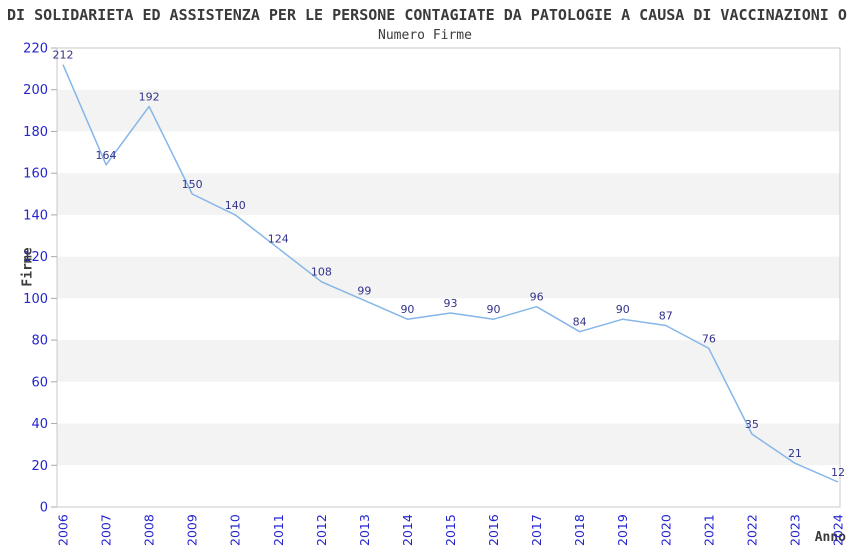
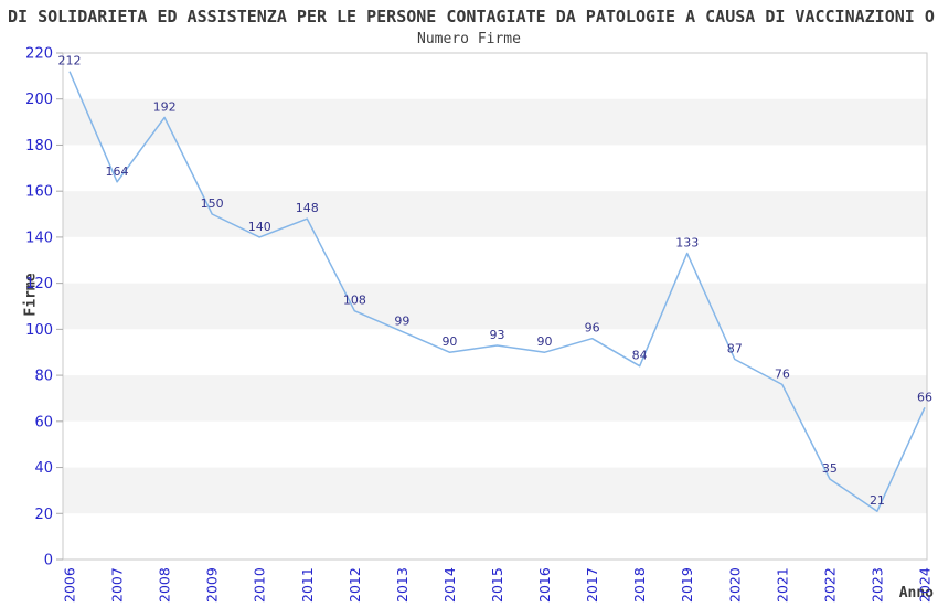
2011: 124 -> 148
2019: 90 -> 133
2024: 12 -> 66
